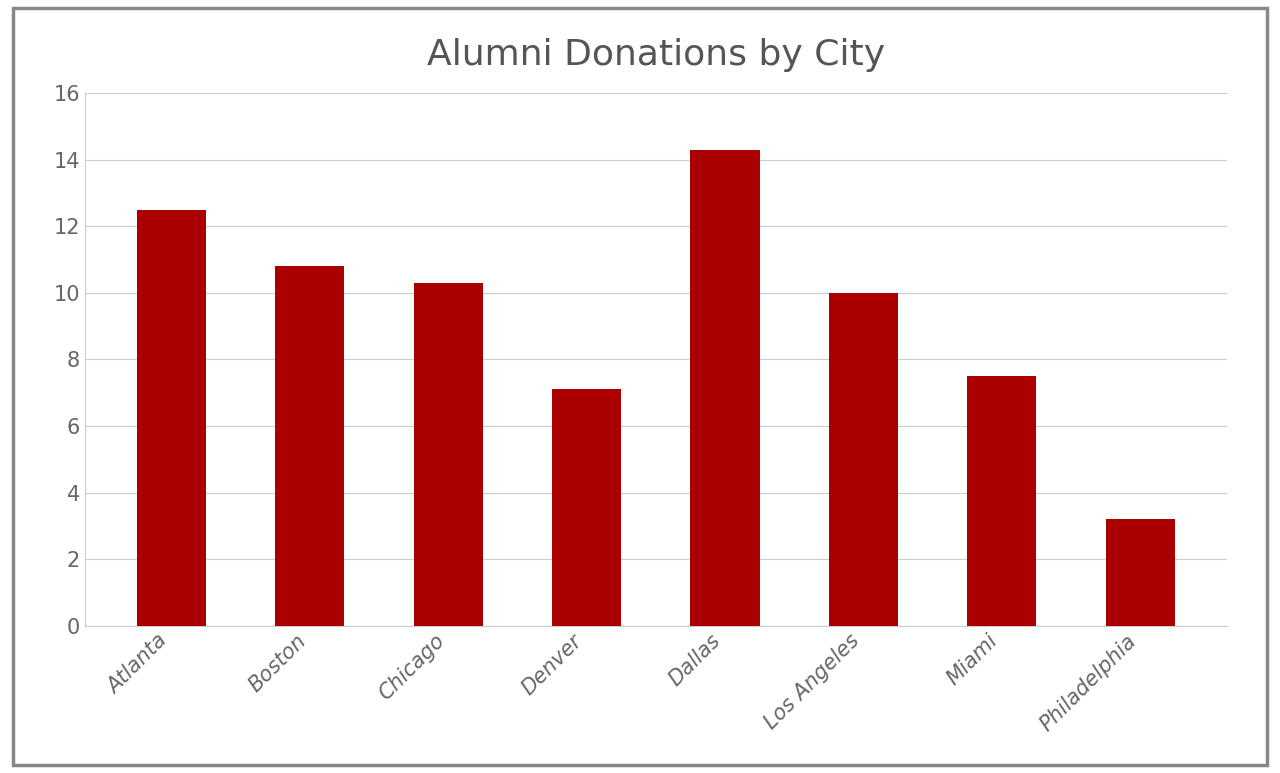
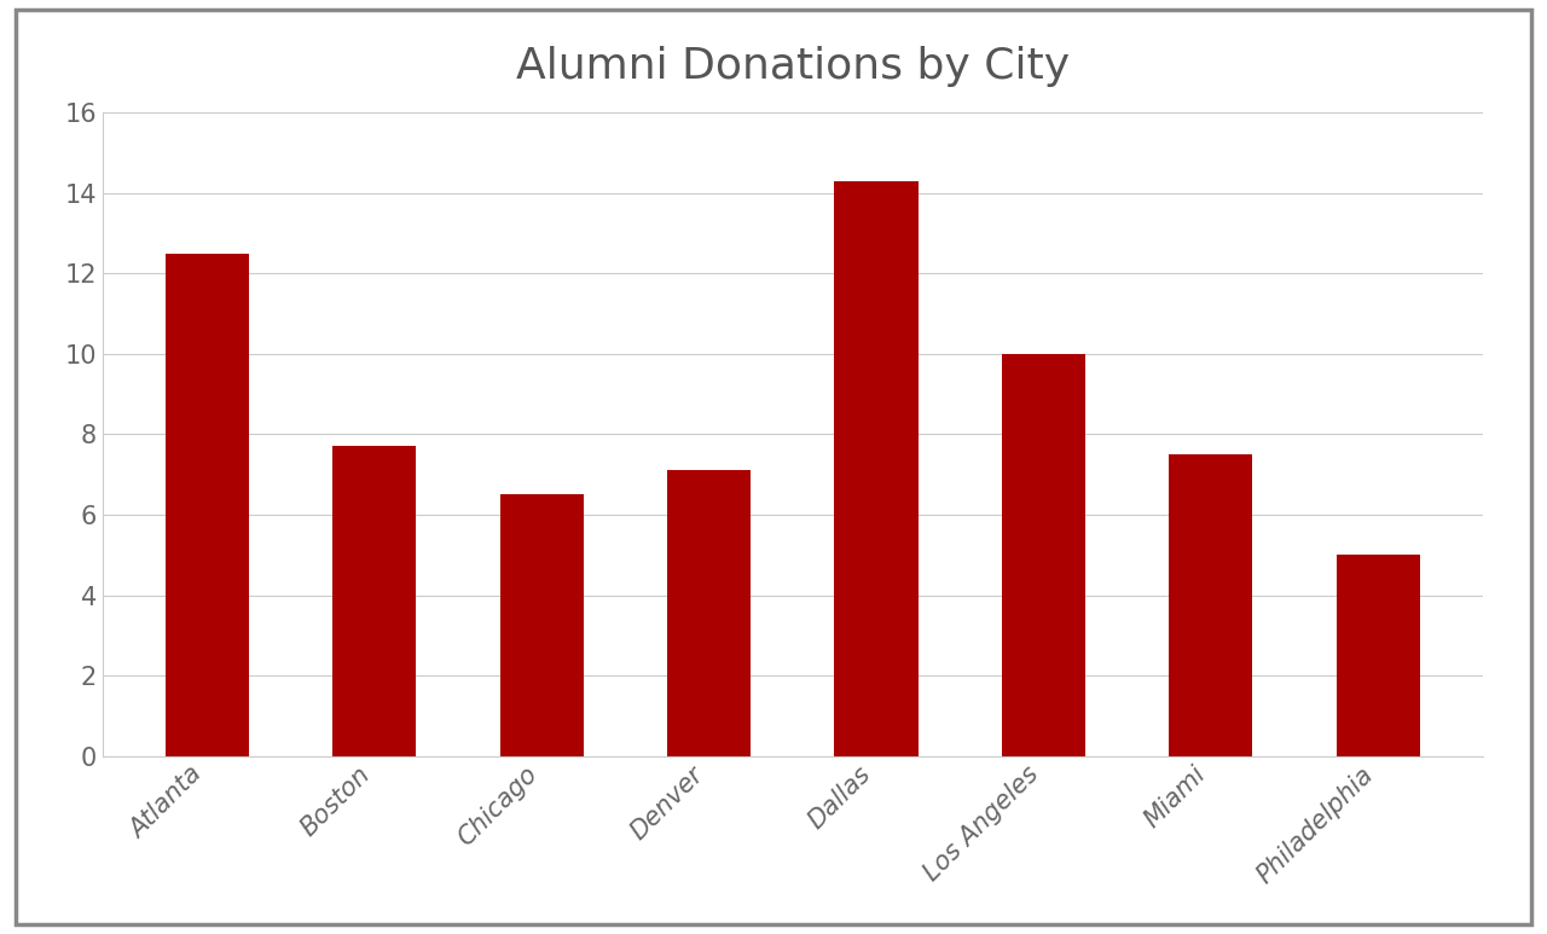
Boston: 10.8 -> 7.7
Chicago: 10.3 -> 6.5
Philadelphia: 3.2 -> 5.0
